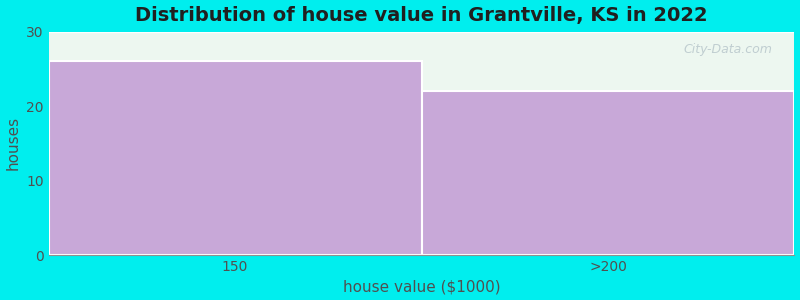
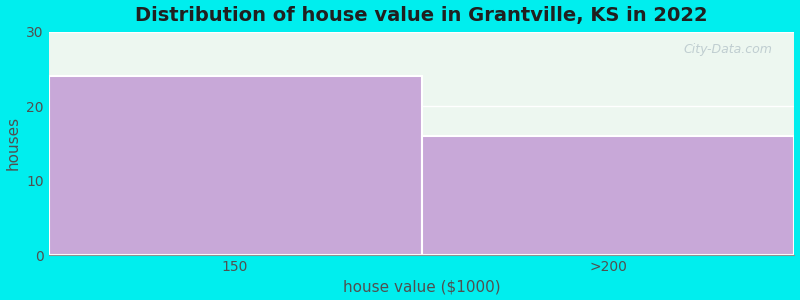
150: 26 -> 24
>200: 22 -> 16
